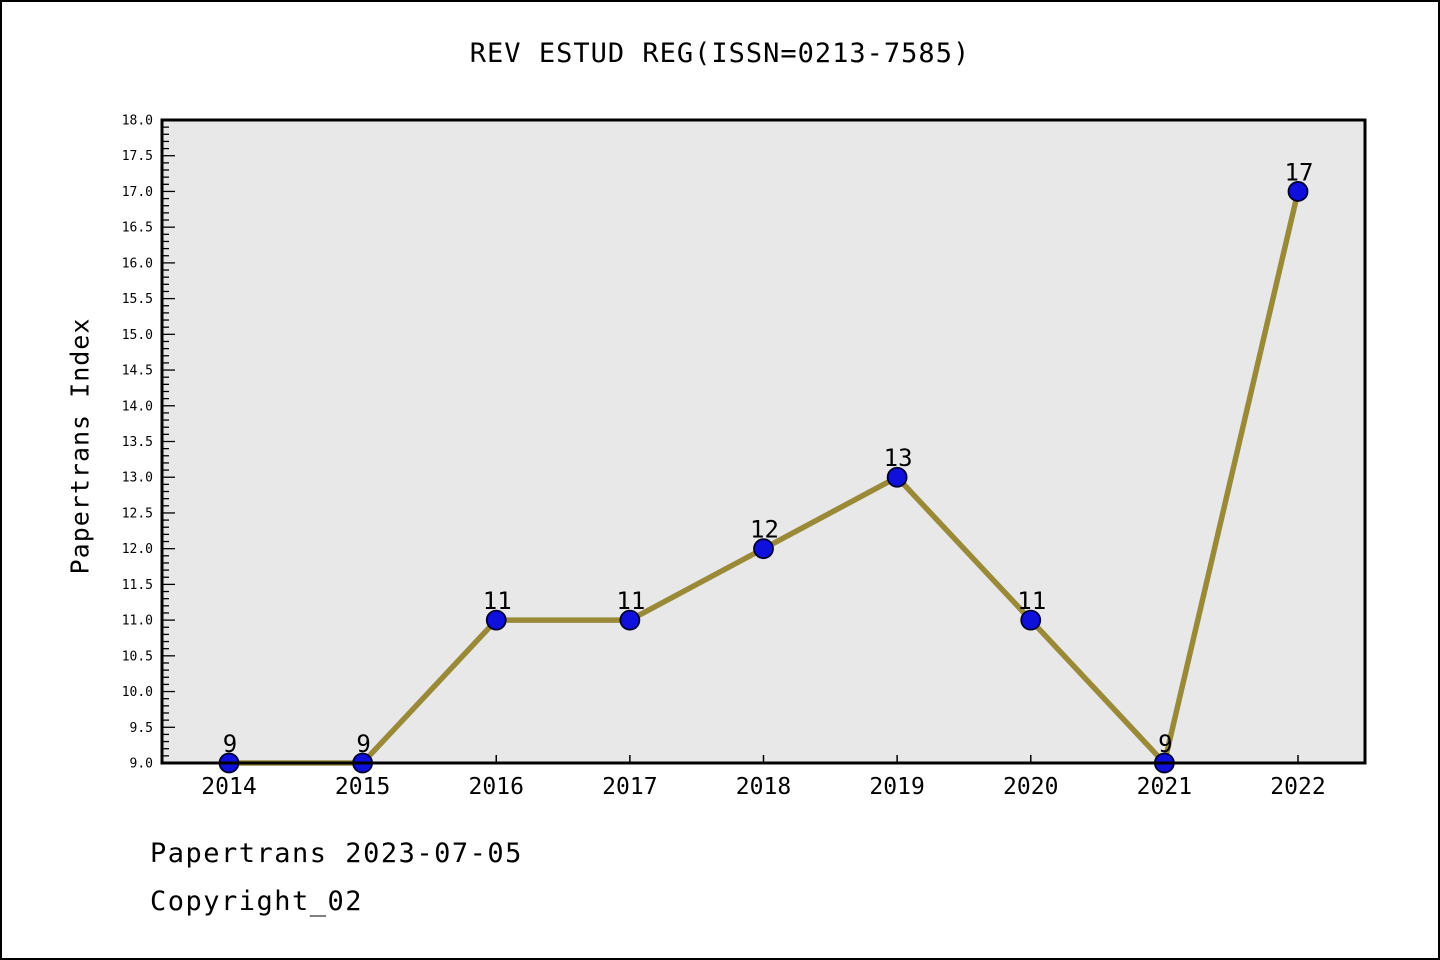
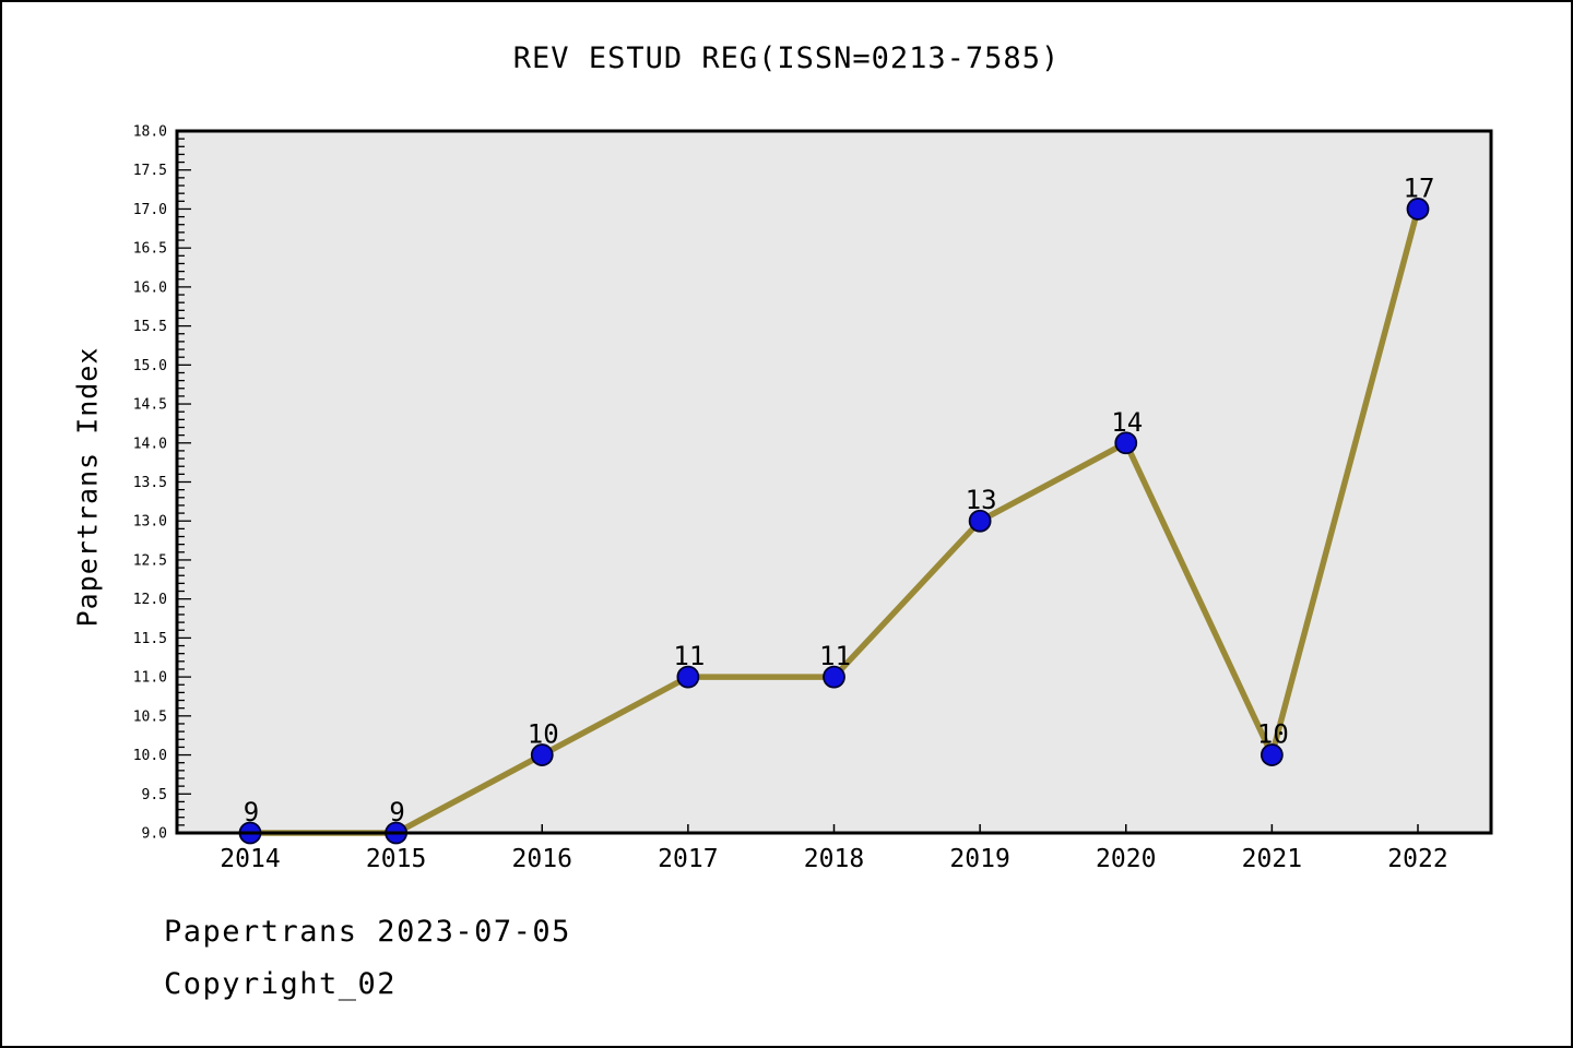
2016: 11 -> 10
2018: 12 -> 11
2020: 11 -> 14
2021: 9 -> 10
